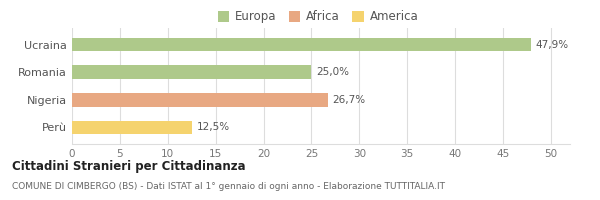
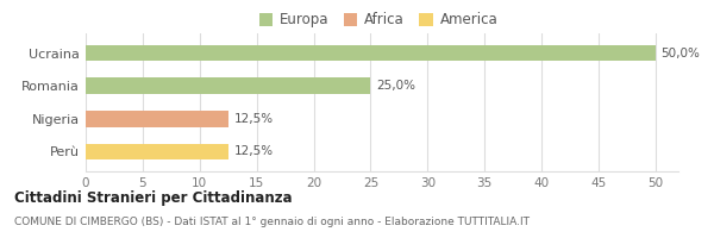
Ucraina: 47,9% -> 50,0%
Nigeria: 26,7% -> 12,5%
